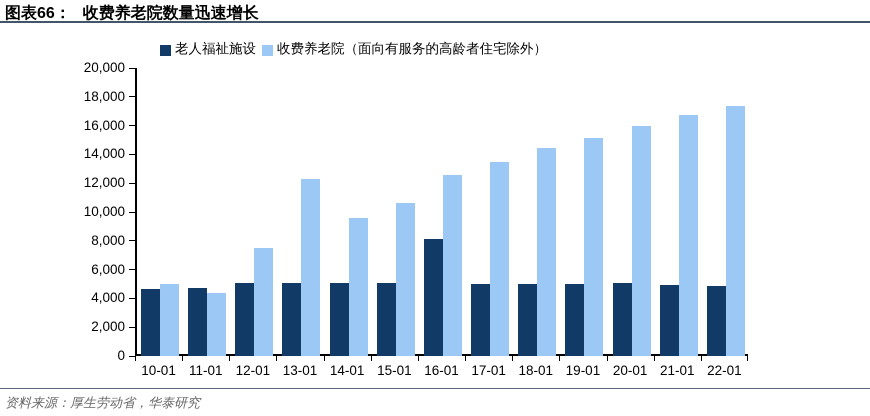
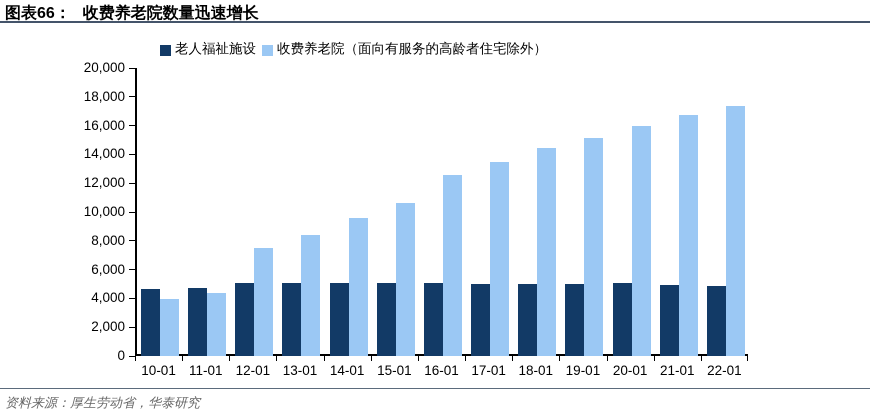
收费养老院（面向有服务的高龄者住宅除外）/10-01: 5000 -> 4000
收费养老院（面向有服务的高龄者住宅除外）/13-01: 12300 -> 8400
老人福祉施设/16-01: 8100 -> 5000
